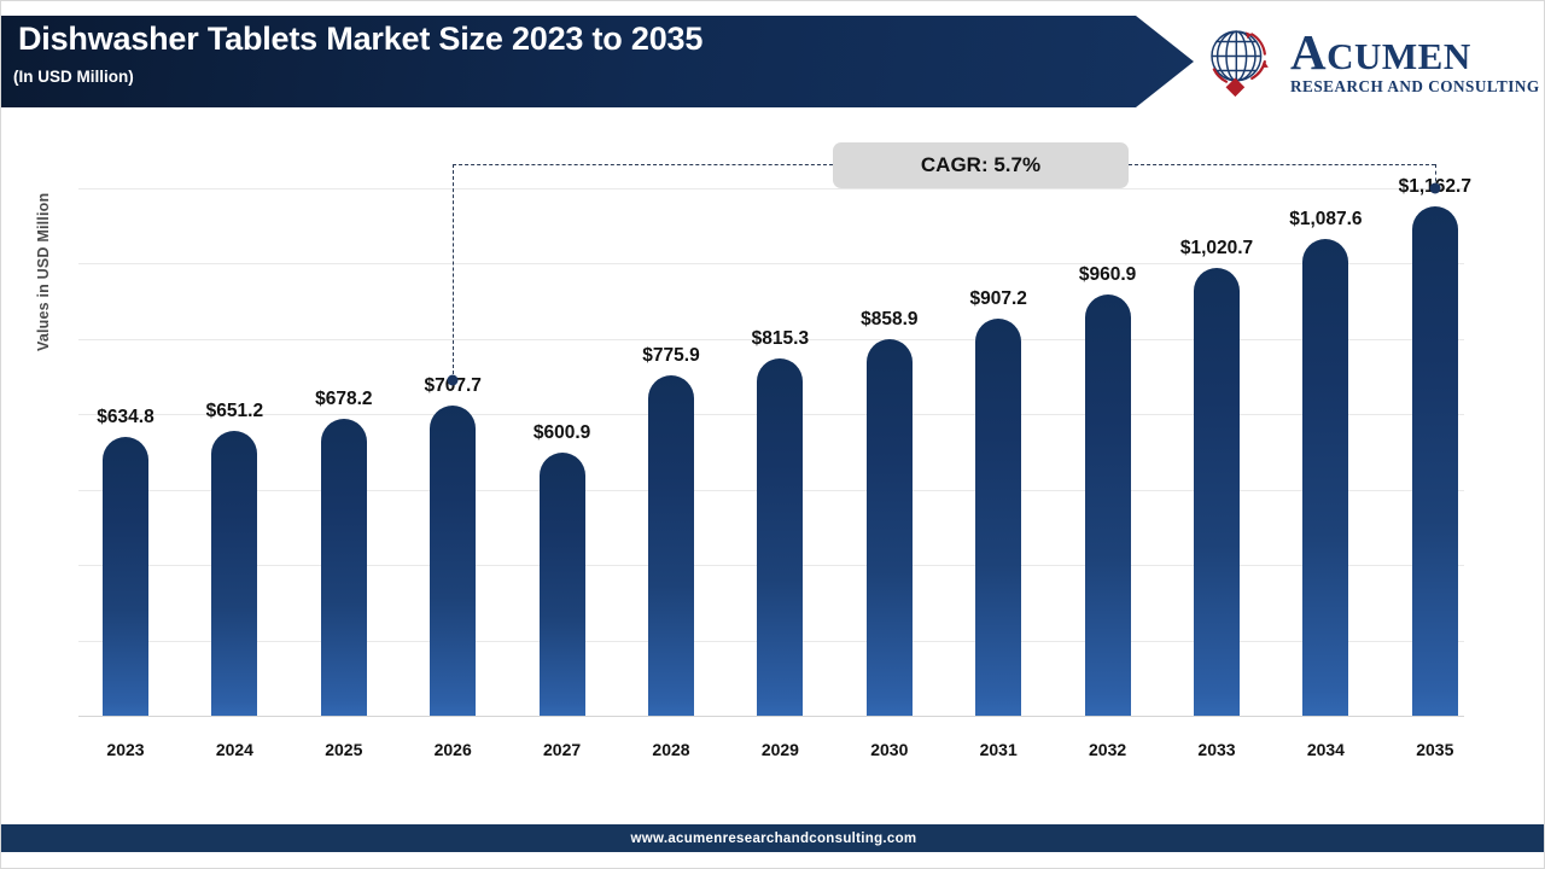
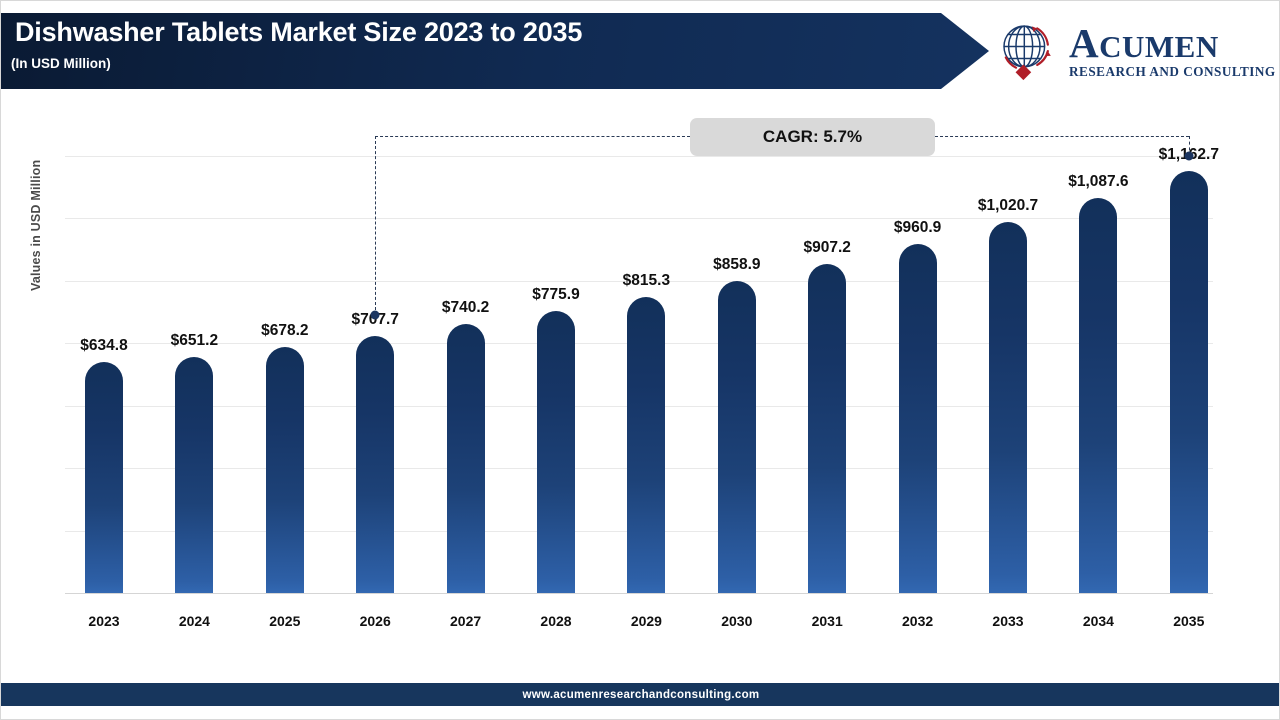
2027: $600.9 -> $740.2
